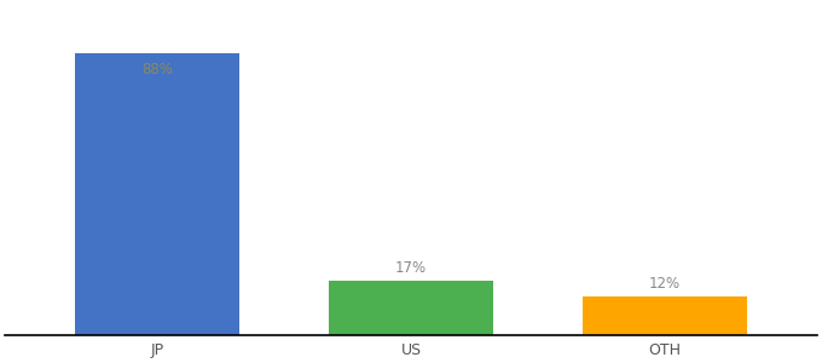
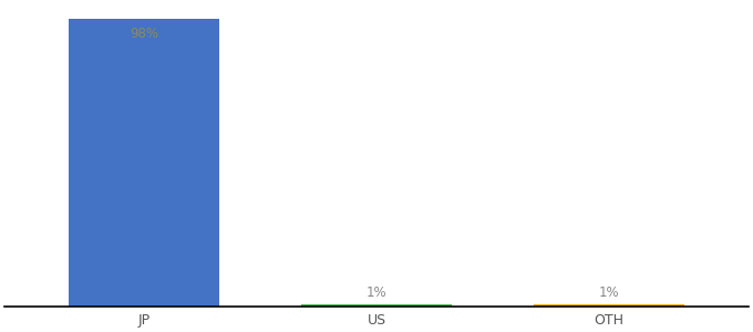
JP: 88% -> 98%
US: 17% -> 1%
OTH: 12% -> 1%
